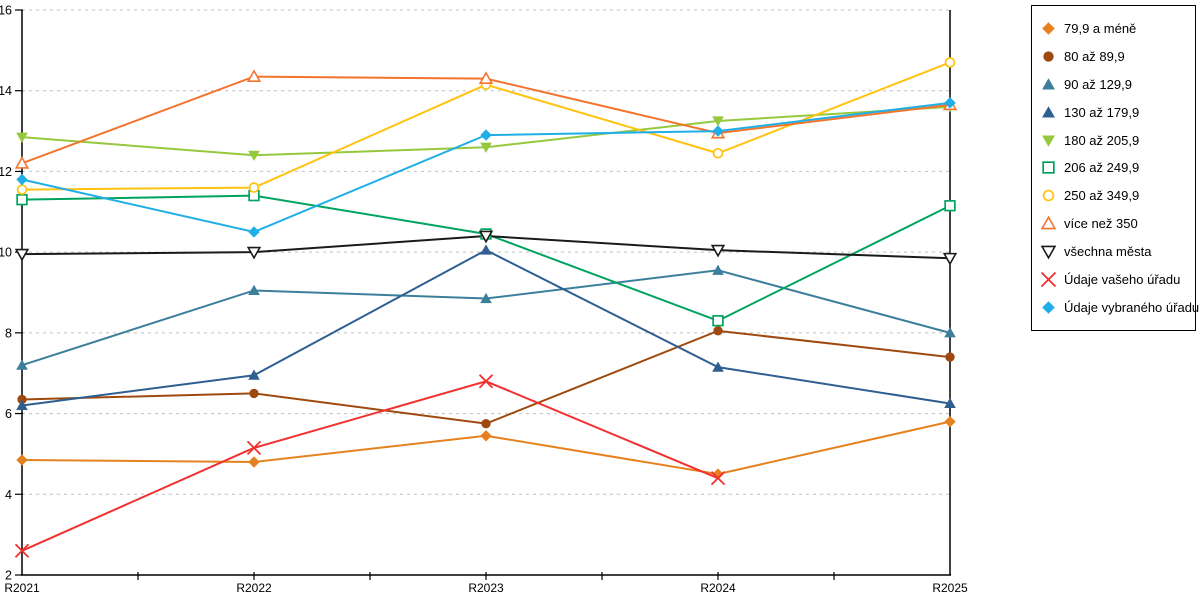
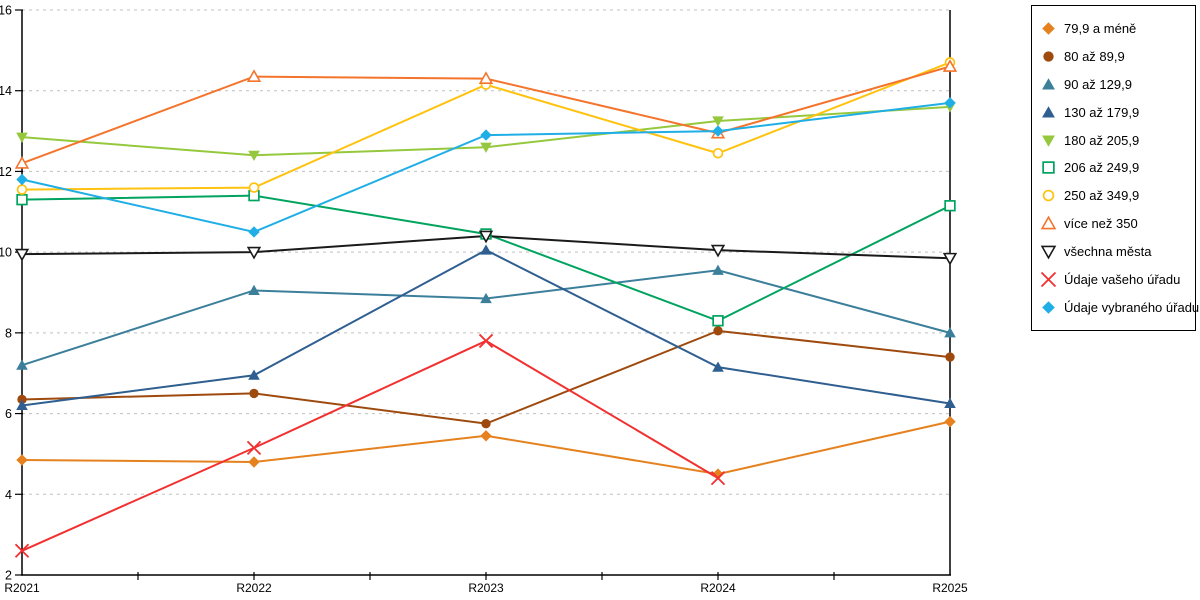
Údaje vašeho úřadu/R2023: 6.8 -> 7.8
více než 350/R2025: 13.7 -> 14.6
